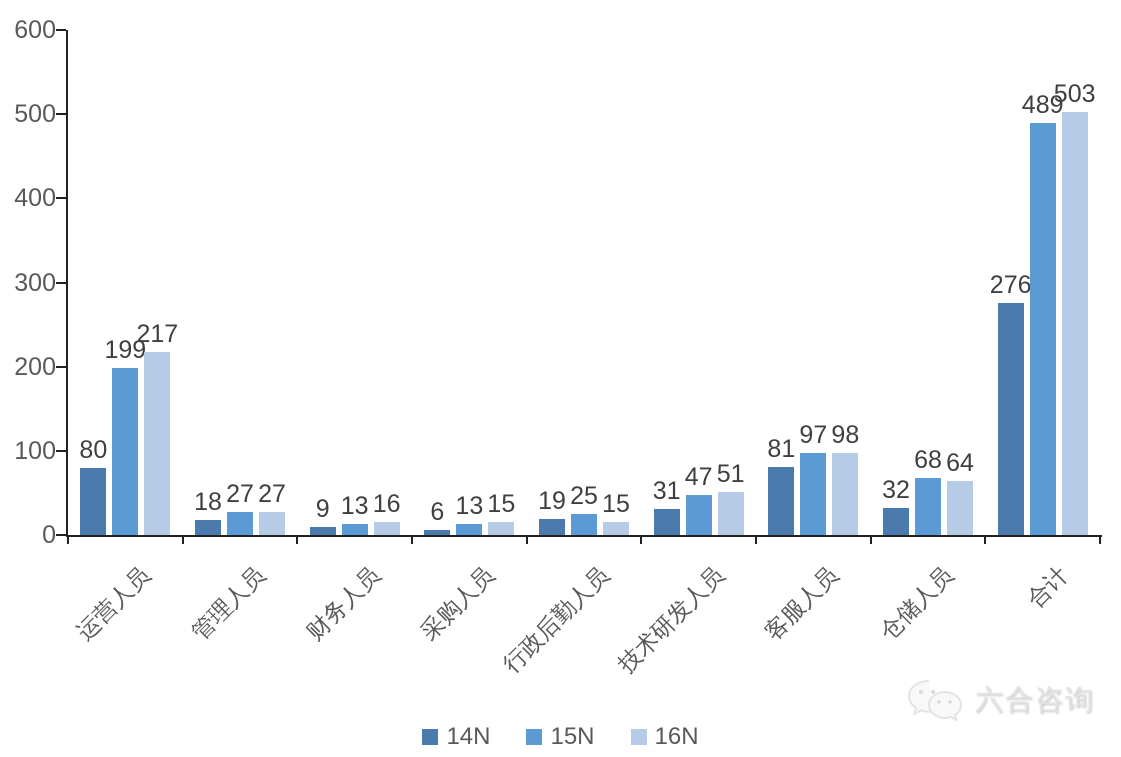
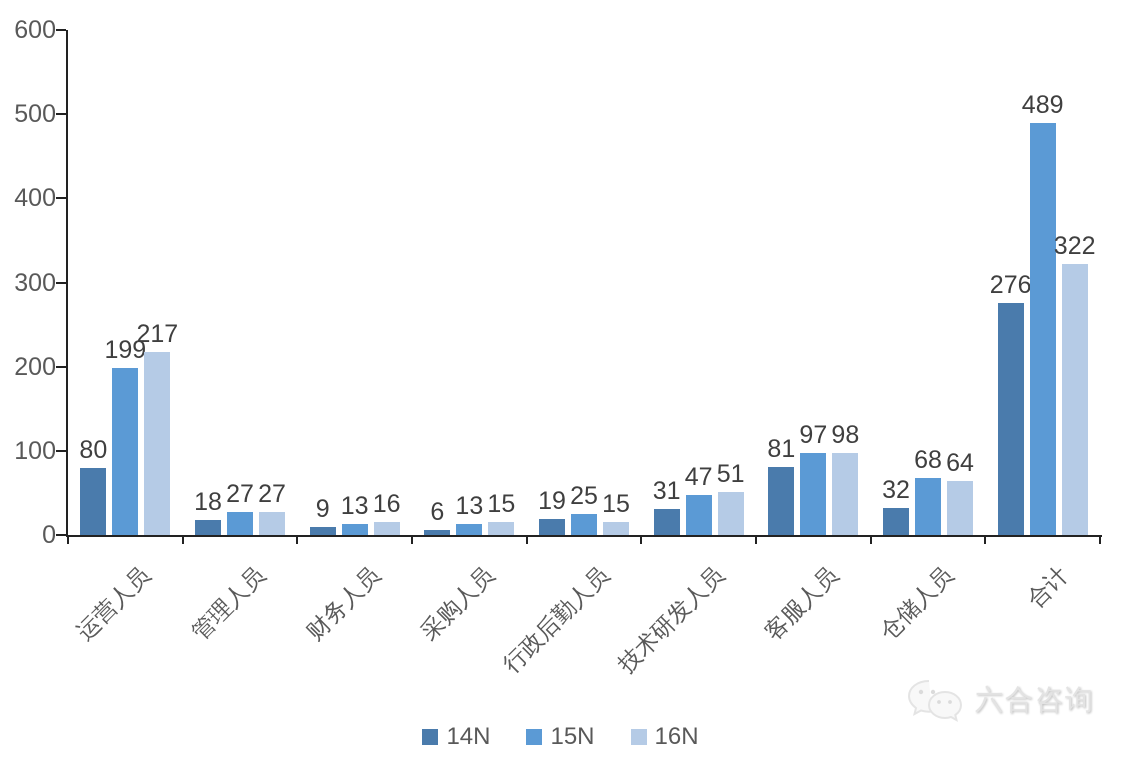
16N/合计: 503 -> 322
